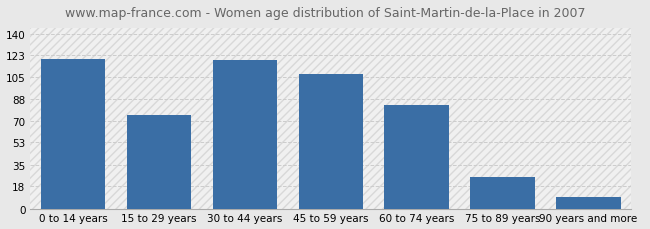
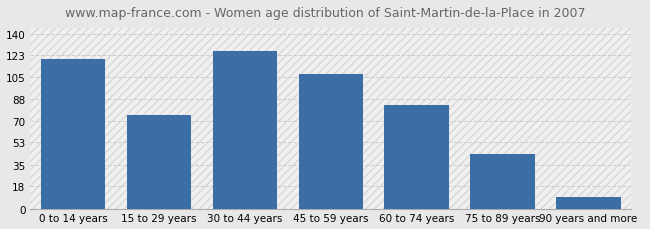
30 to 44 years: 119 -> 126
75 to 89 years: 25 -> 44
